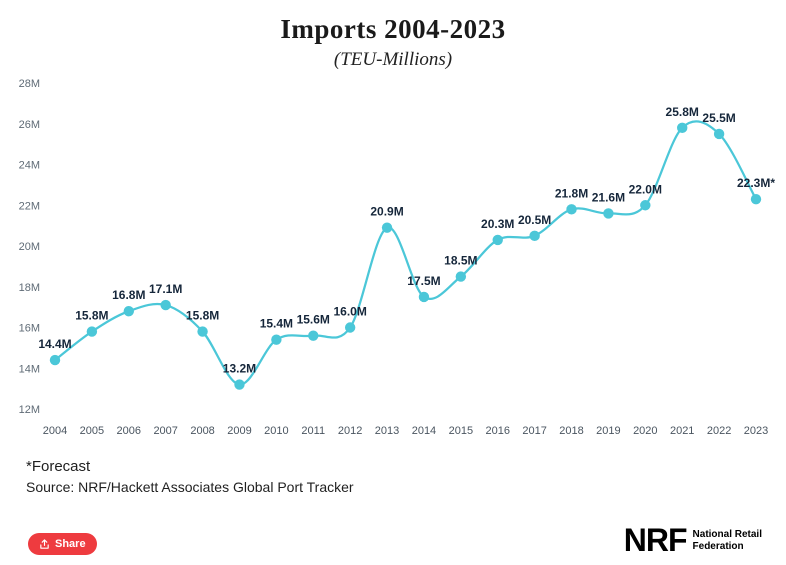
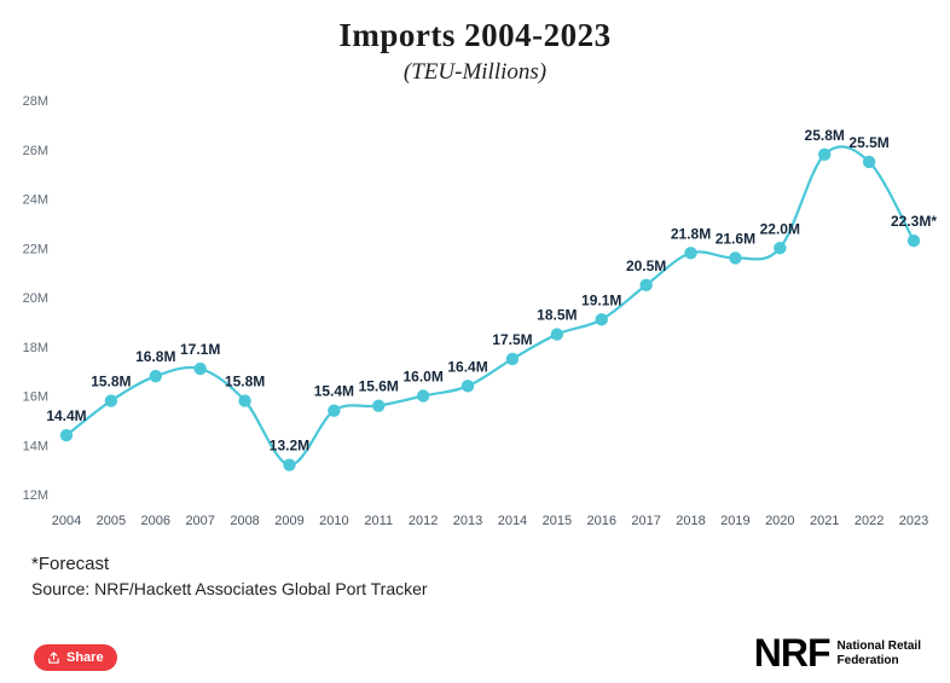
2013: 20.9M -> 16.4M
2016: 20.3M -> 19.1M
